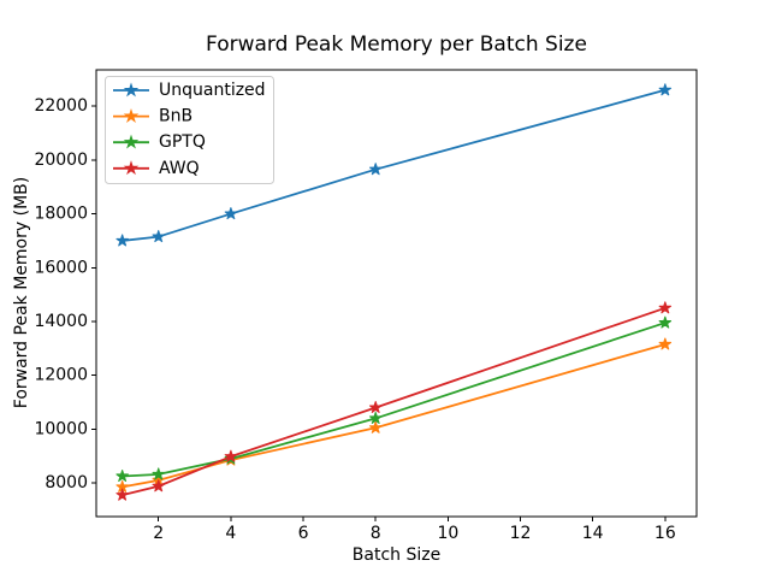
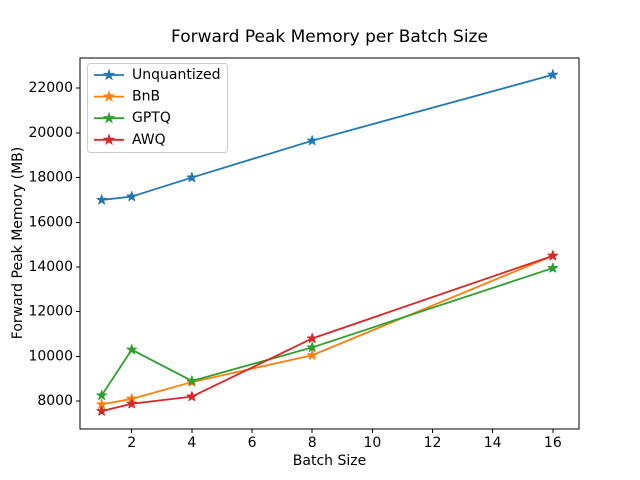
GPTQ/2: 8300 -> 10300
AWQ/4: 9000 -> 8200
BnB/16: 13200 -> 14500
